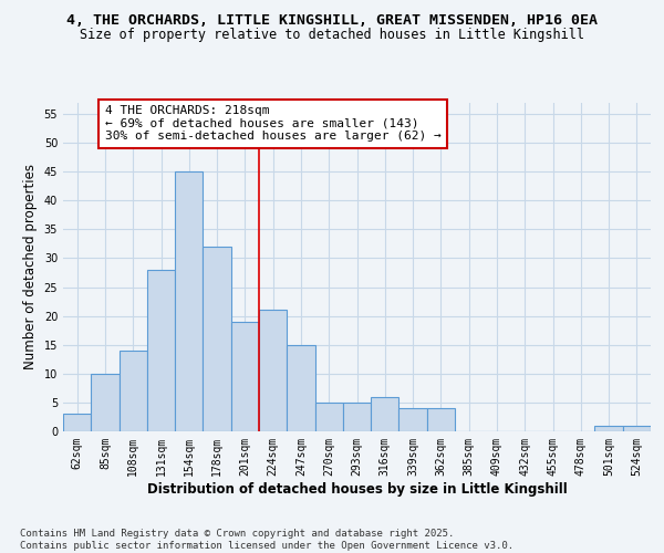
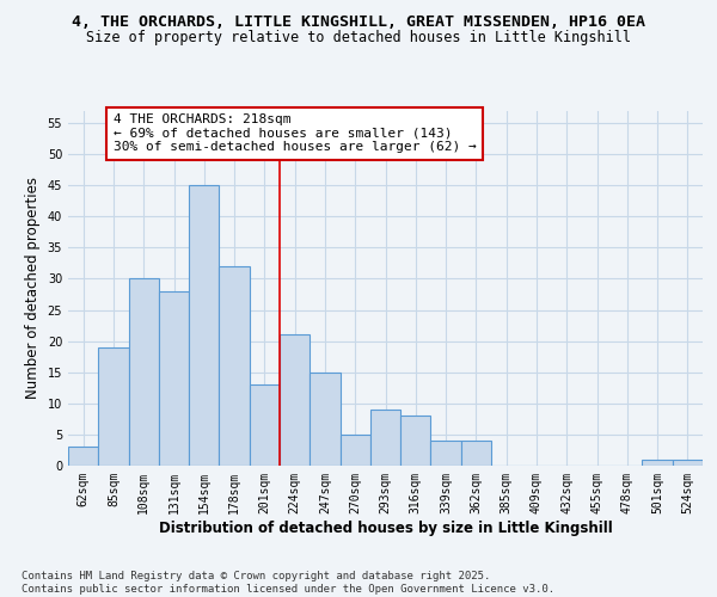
85sqm: 10 -> 19
108sqm: 14 -> 30
201sqm: 19 -> 13
293sqm: 5 -> 9
316sqm: 6 -> 8
